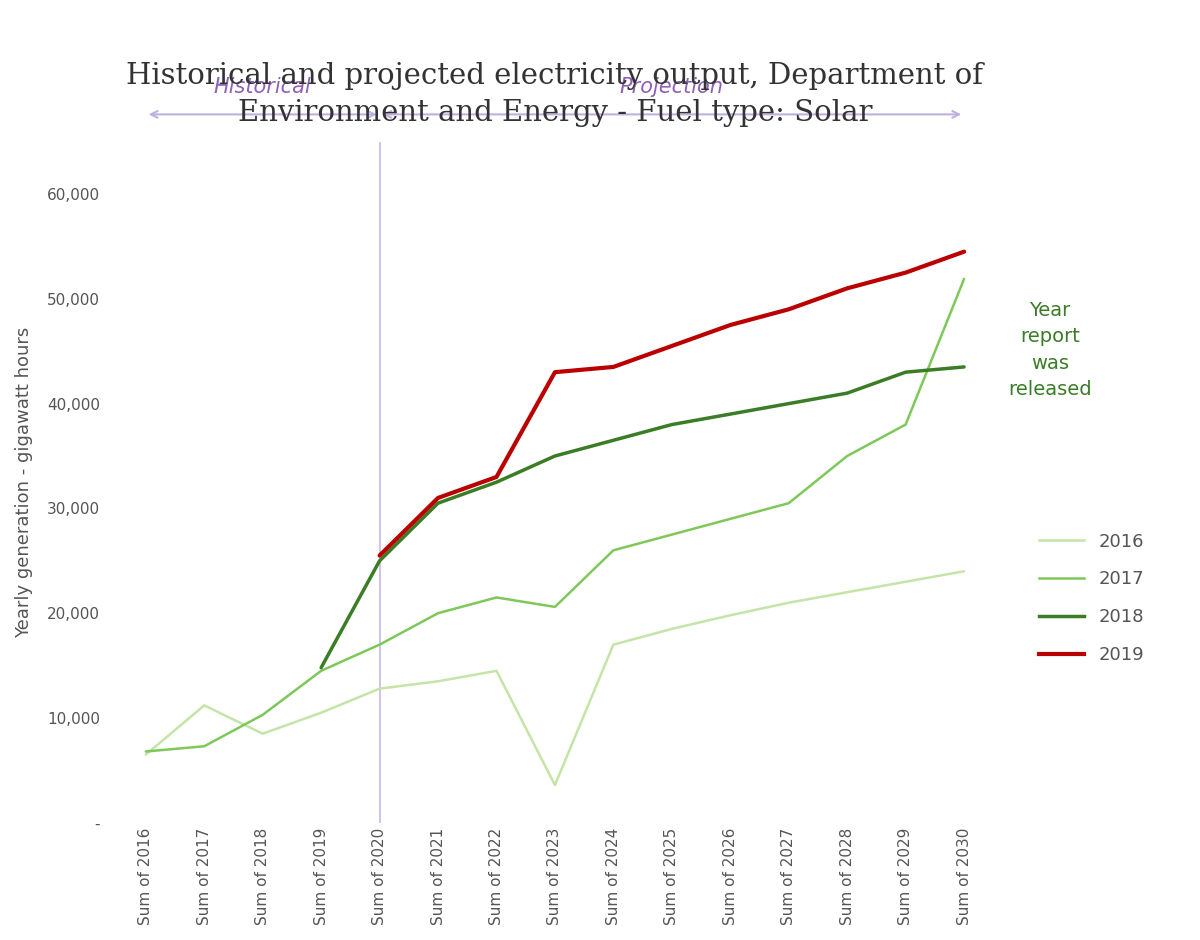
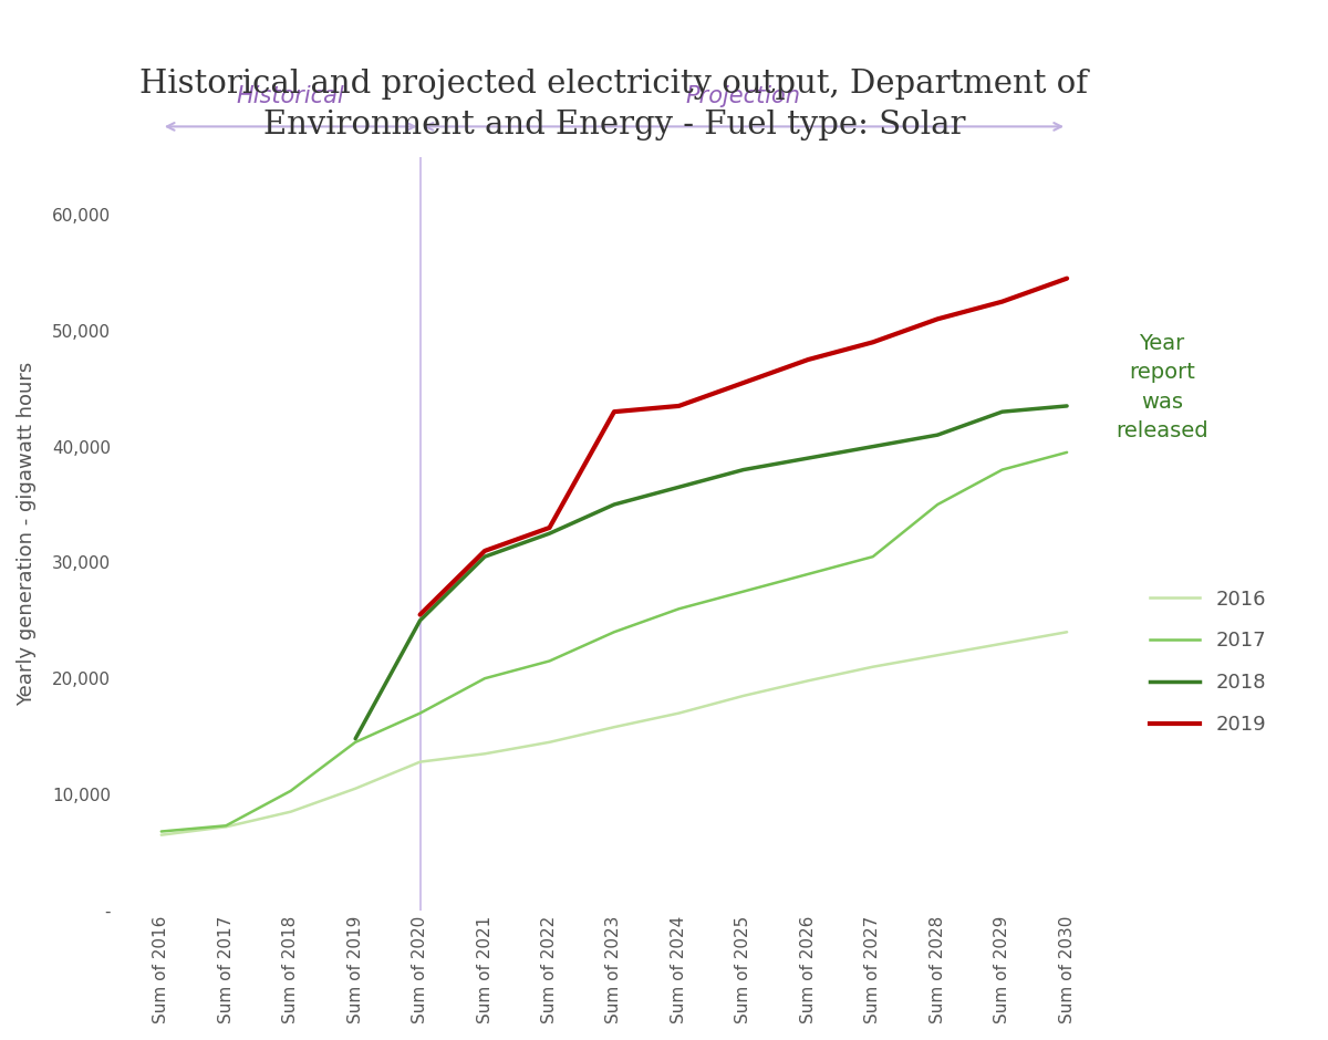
2016/Sum of 2017: 11,200 -> 7,200
2016/Sum of 2023: 3,600 -> 15,800
2017/Sum of 2023: 20,600 -> 24,000
2017/Sum of 2030: 51,900 -> 39,500
